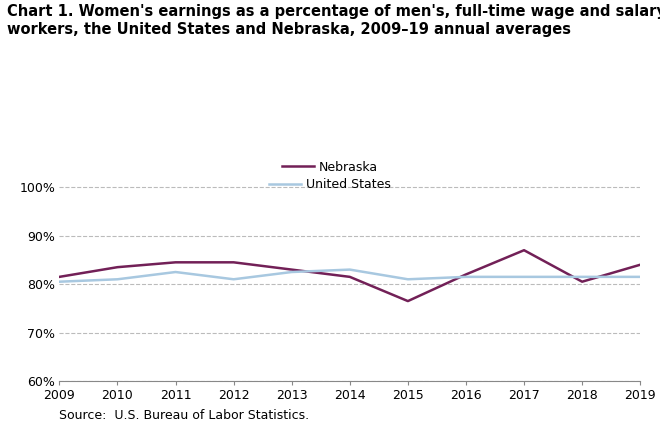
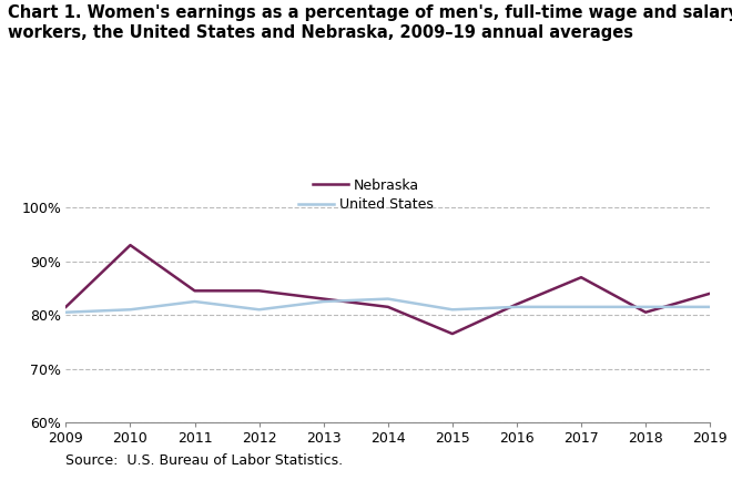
Nebraska/2010: 83.5% -> 93.0%
